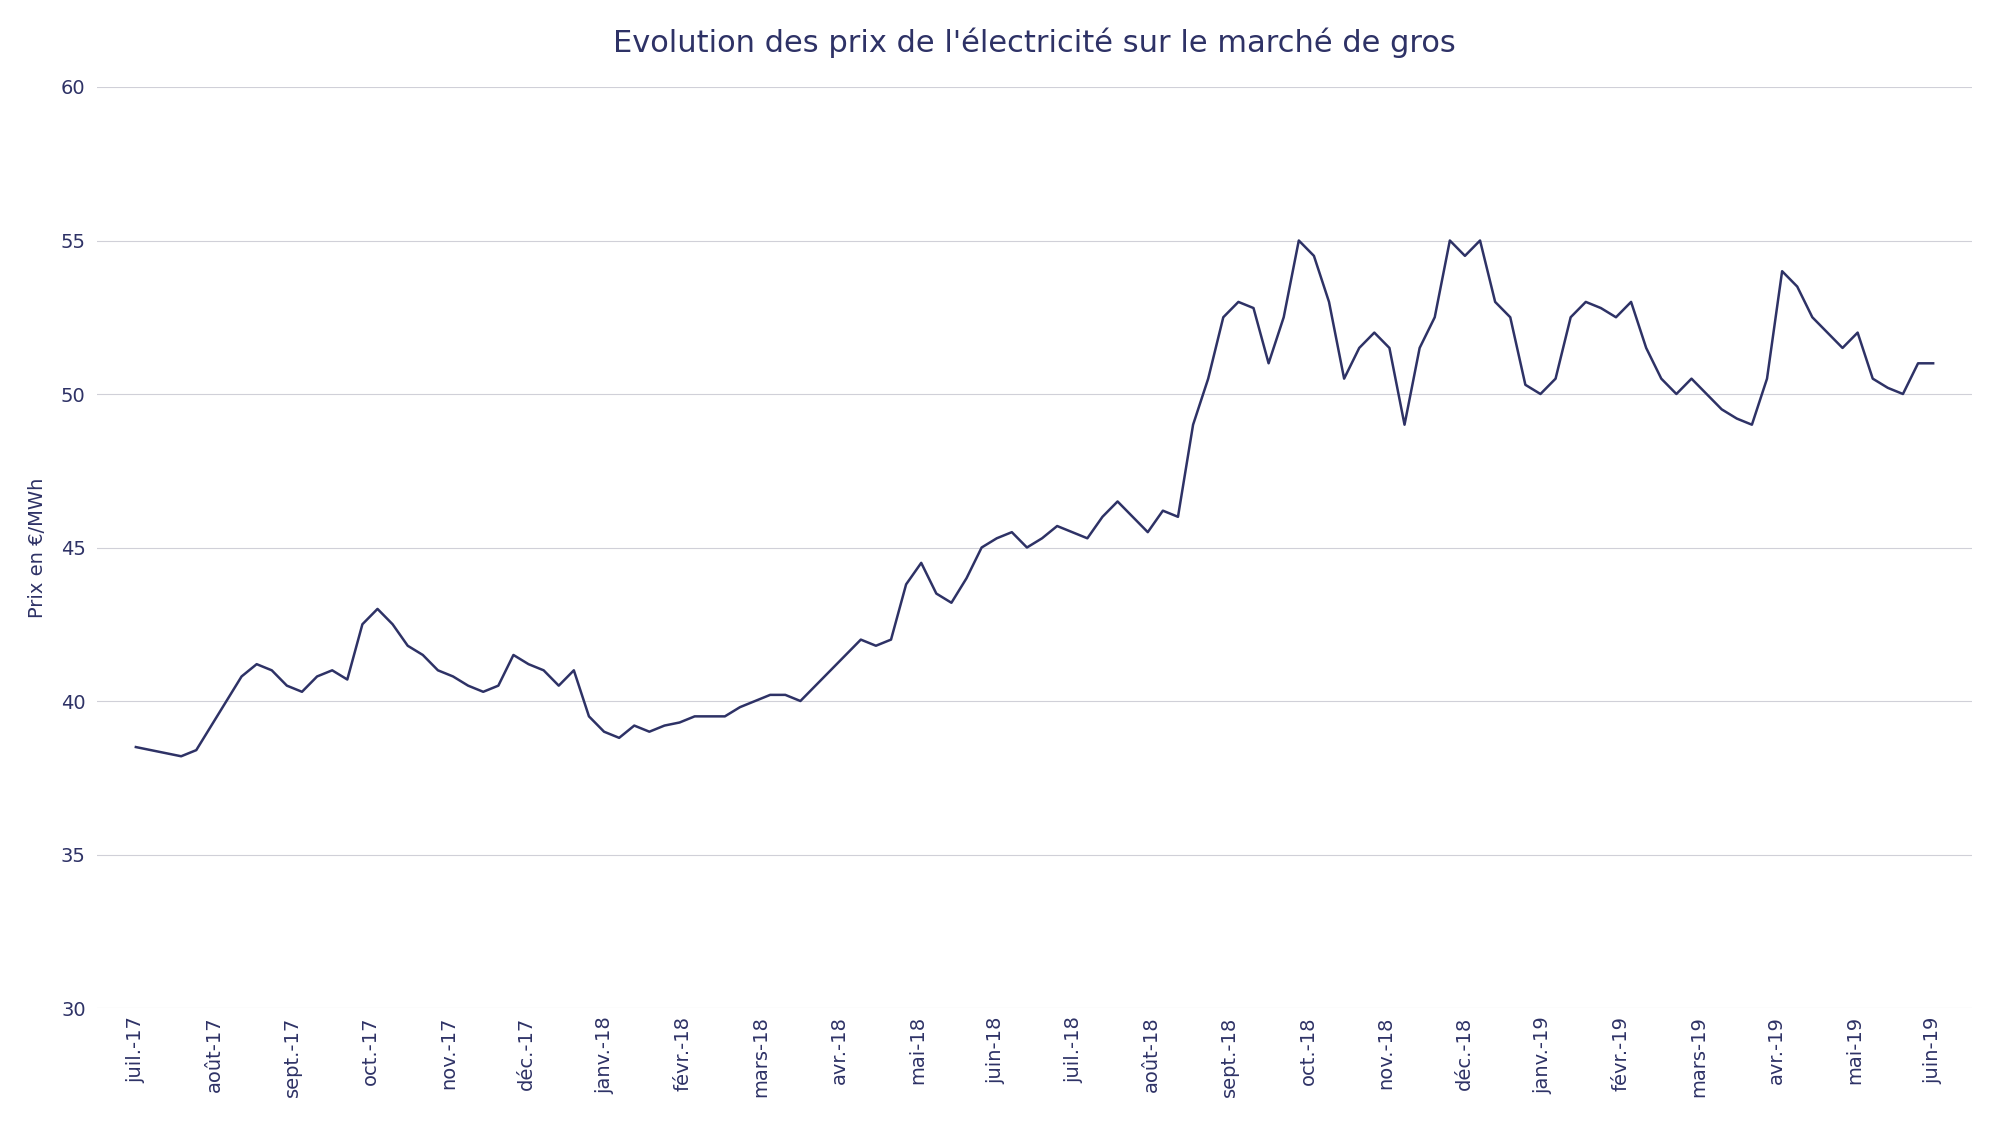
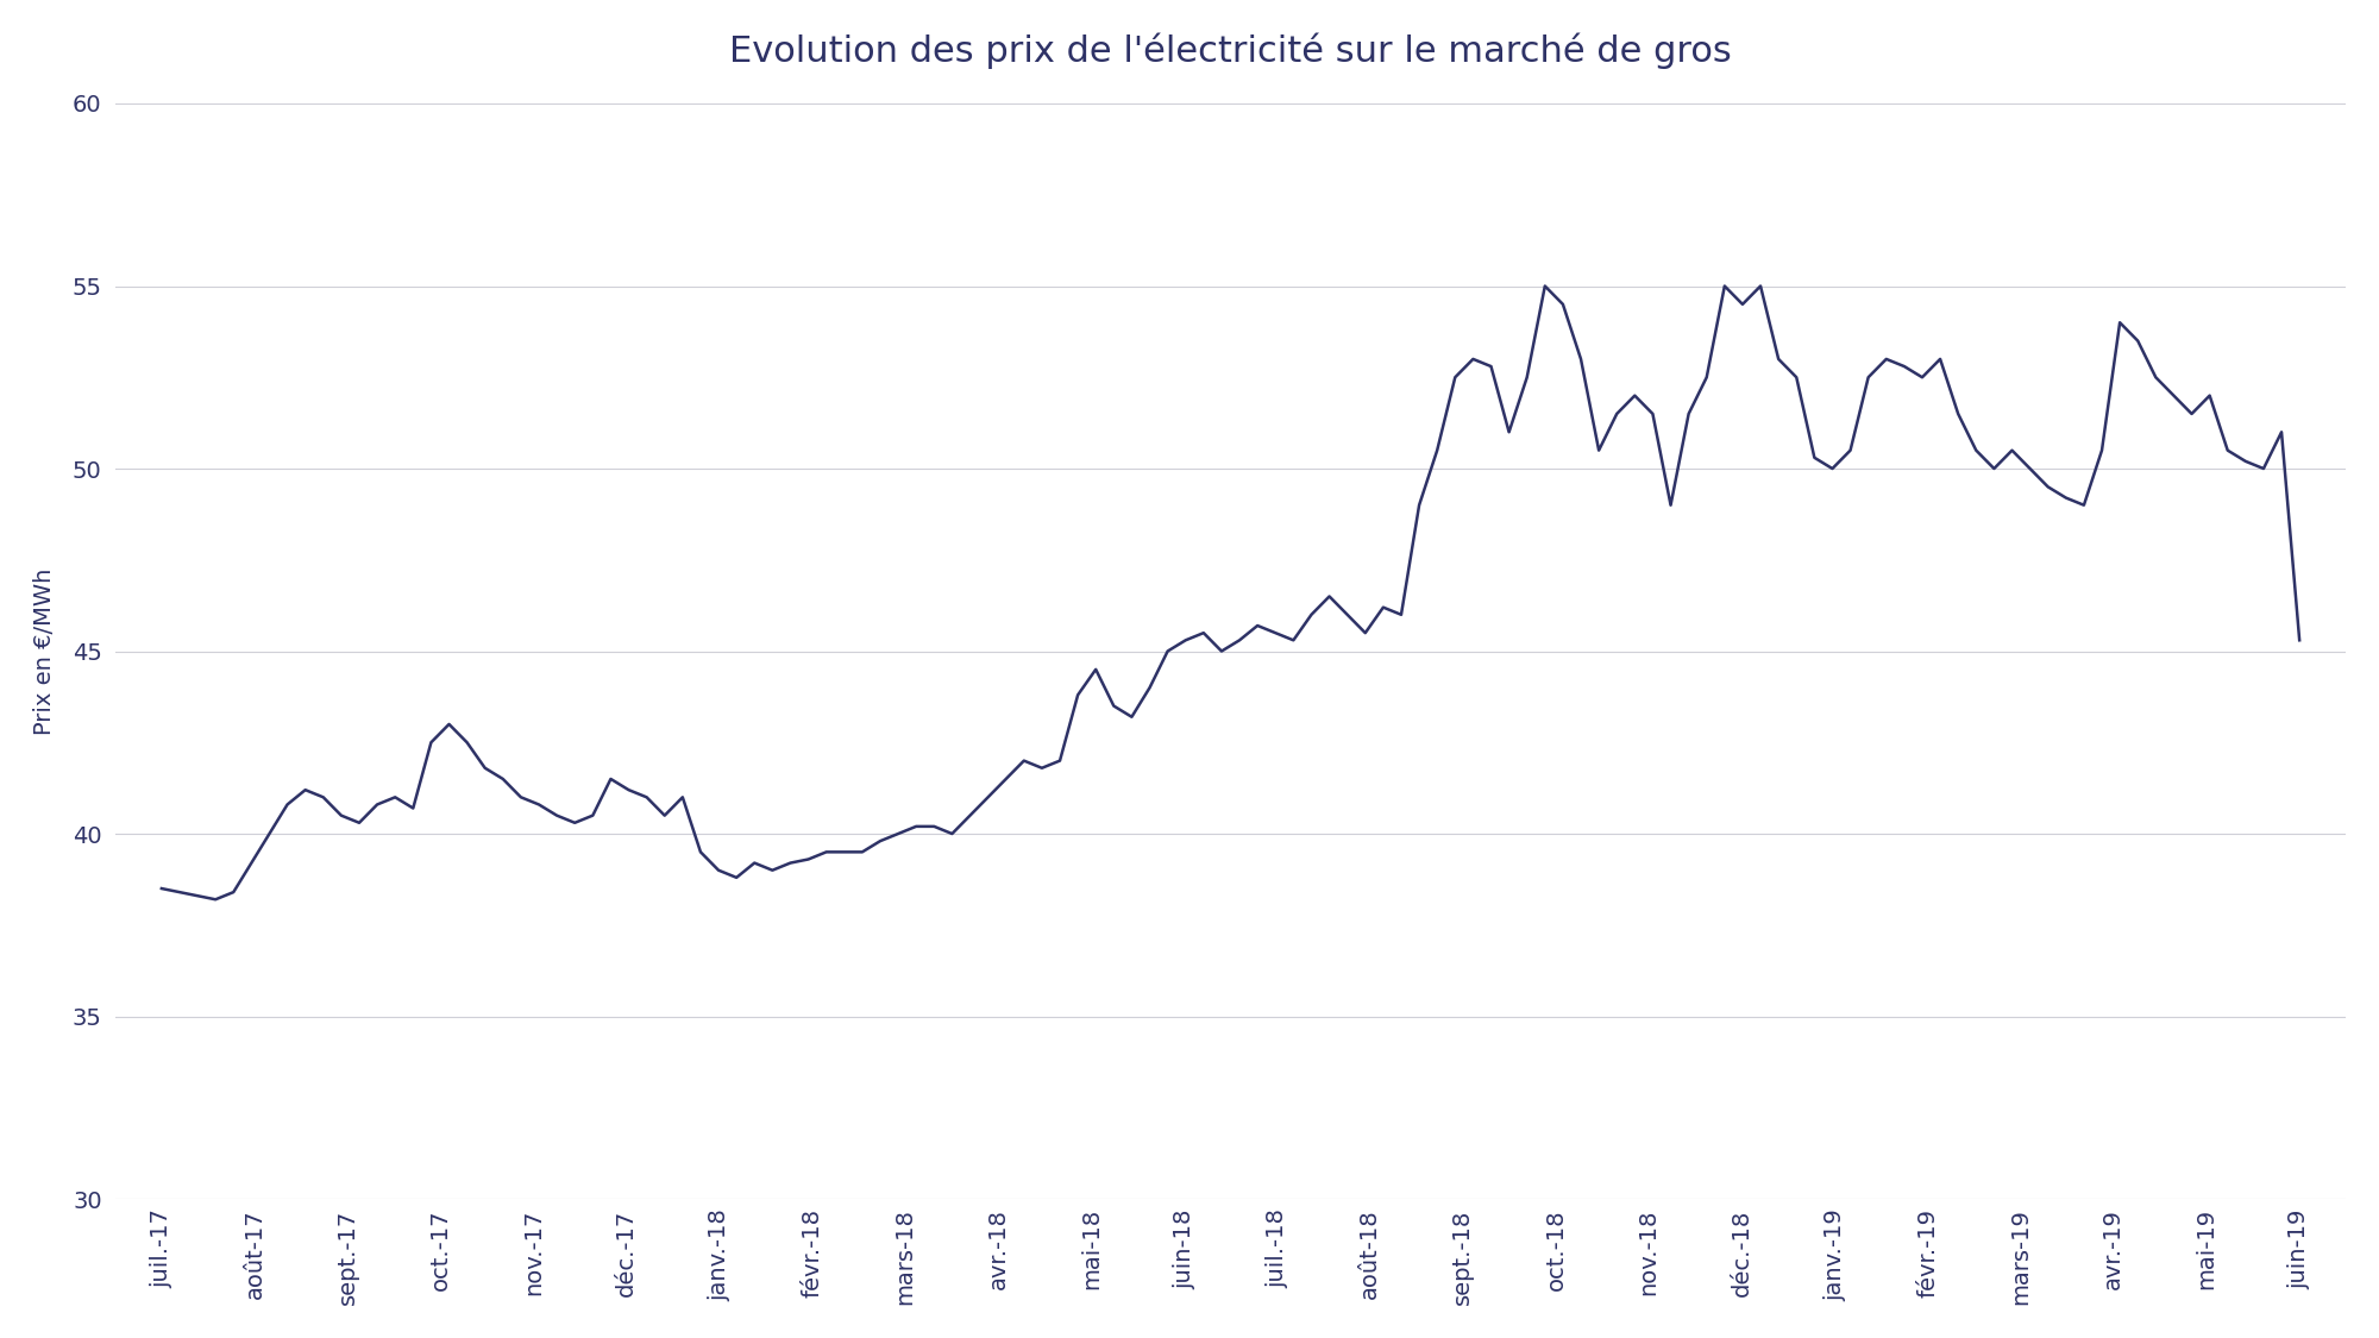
juin-19: 51.0 -> 45.3
